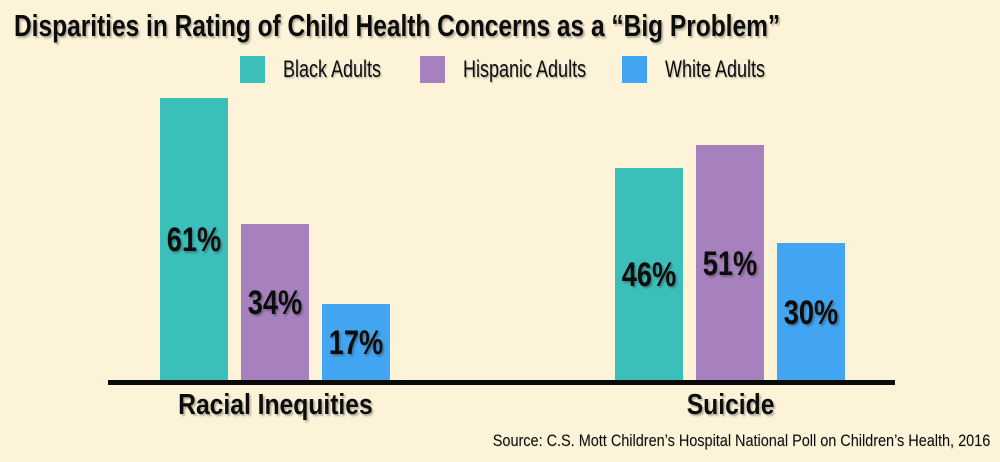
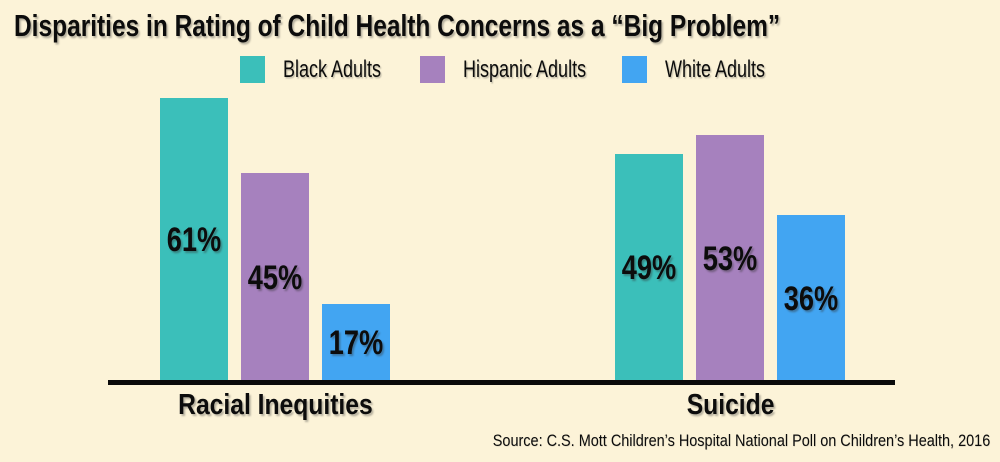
Hispanic Adults/Racial Inequities: 34% -> 45%
Black Adults/Suicide: 46% -> 49%
Hispanic Adults/Suicide: 51% -> 53%
White Adults/Suicide: 30% -> 36%
